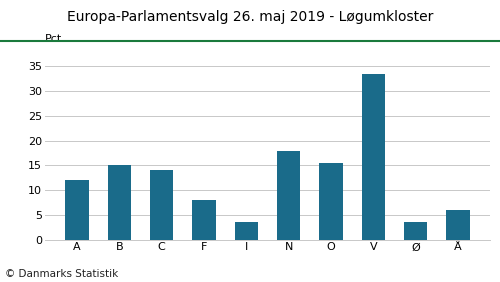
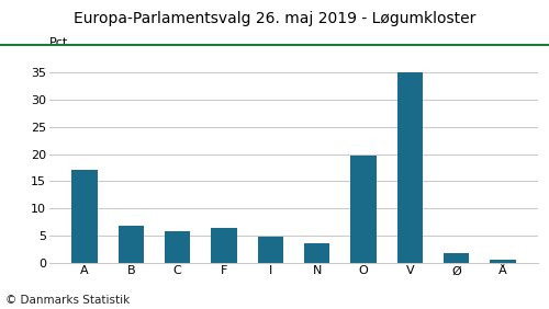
A: 12.0 -> 17.0
B: 15.0 -> 6.8
C: 14.0 -> 5.7
F: 8.0 -> 6.3
I: 3.5 -> 4.8
N: 18.0 -> 3.5
O: 15.5 -> 19.8
V: 33.5 -> 35.0
Ø: 3.5 -> 1.7
Å: 6.0 -> 0.6
